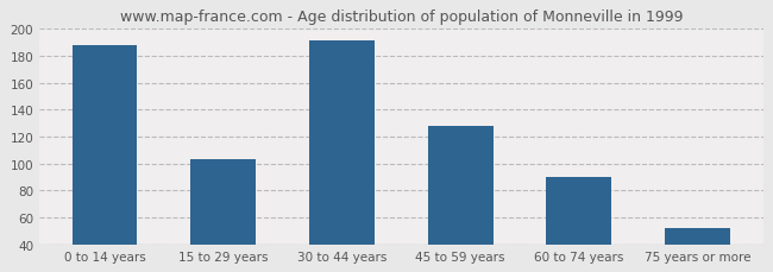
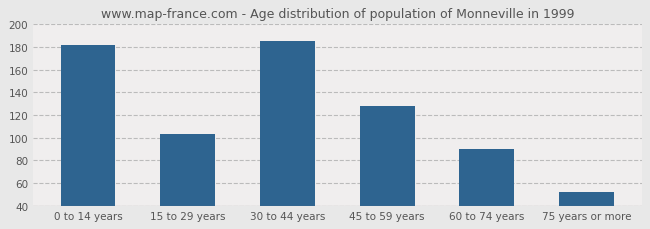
0 to 14 years: 188 -> 182
30 to 44 years: 191 -> 185
